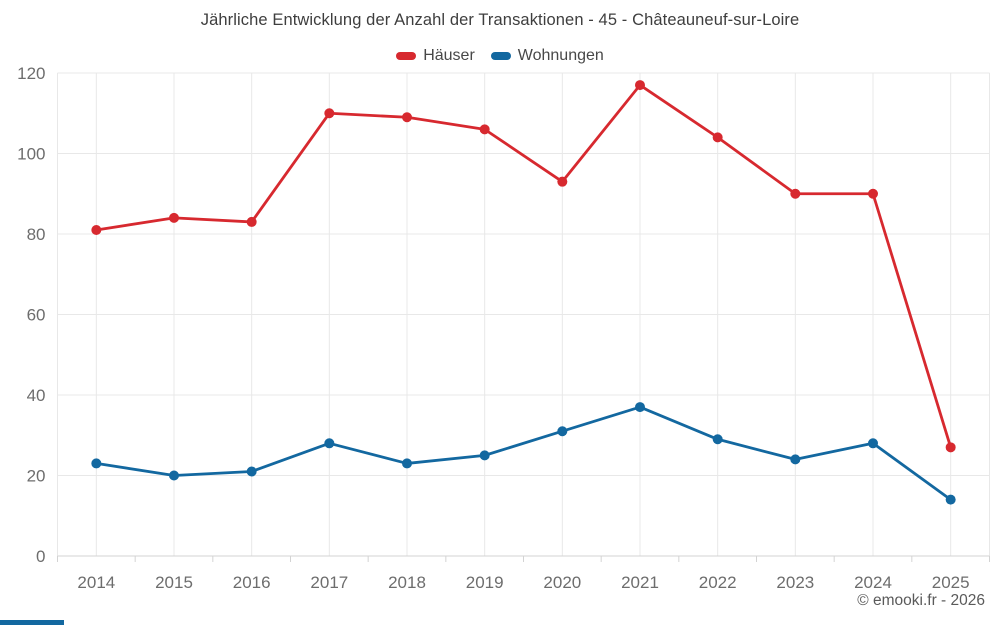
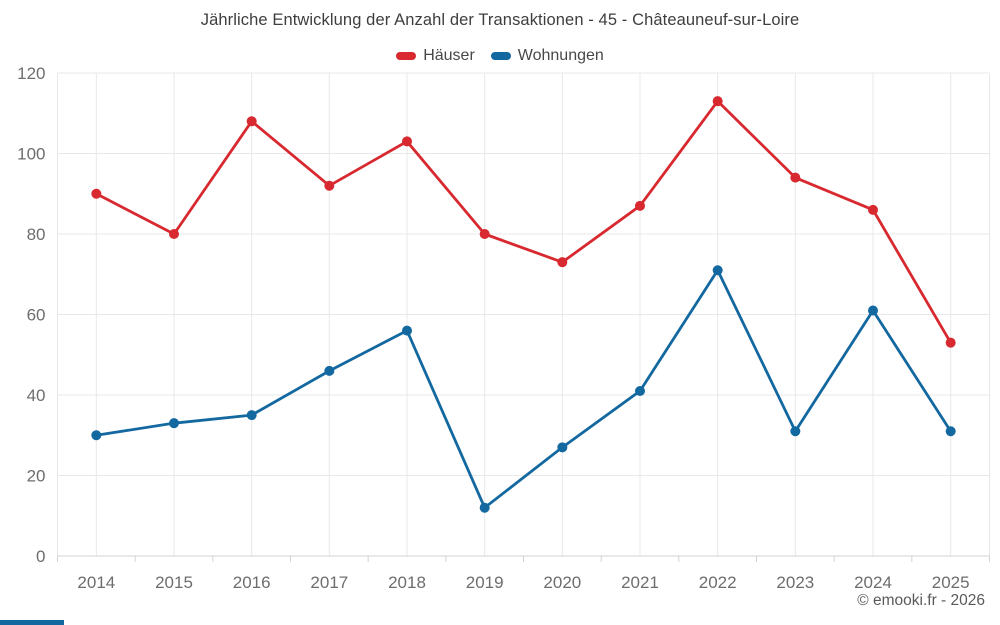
Häuser/2014: 81 -> 90
Wohnungen/2014: 23 -> 30
Häuser/2015: 84 -> 80
Wohnungen/2015: 20 -> 33
Häuser/2016: 83 -> 108
Wohnungen/2016: 21 -> 35
Häuser/2017: 110 -> 92
Wohnungen/2017: 28 -> 46
Häuser/2018: 109 -> 103
Wohnungen/2018: 23 -> 56
Häuser/2019: 106 -> 80
Wohnungen/2019: 25 -> 12
Häuser/2020: 93 -> 73
Wohnungen/2020: 31 -> 27
Häuser/2021: 117 -> 87
Wohnungen/2021: 37 -> 41
Häuser/2022: 104 -> 113
Wohnungen/2022: 29 -> 71
Häuser/2023: 90 -> 94
Wohnungen/2023: 24 -> 31
Häuser/2024: 90 -> 86
Wohnungen/2024: 28 -> 61
Häuser/2025: 27 -> 53
Wohnungen/2025: 14 -> 31
